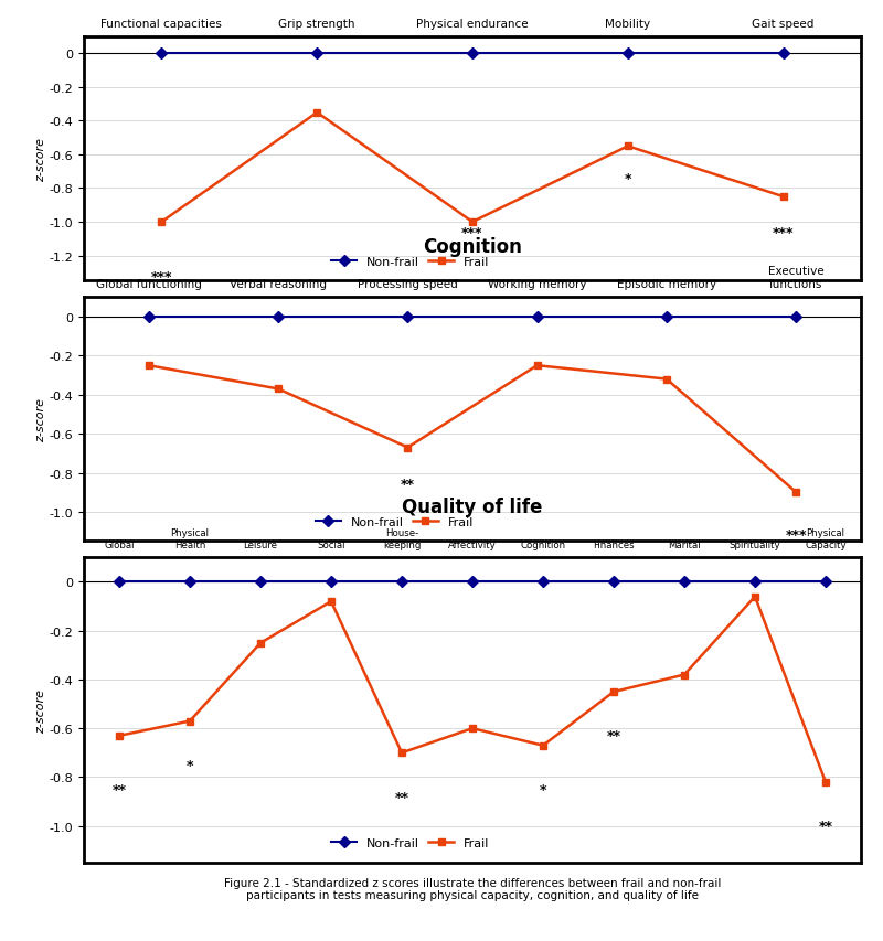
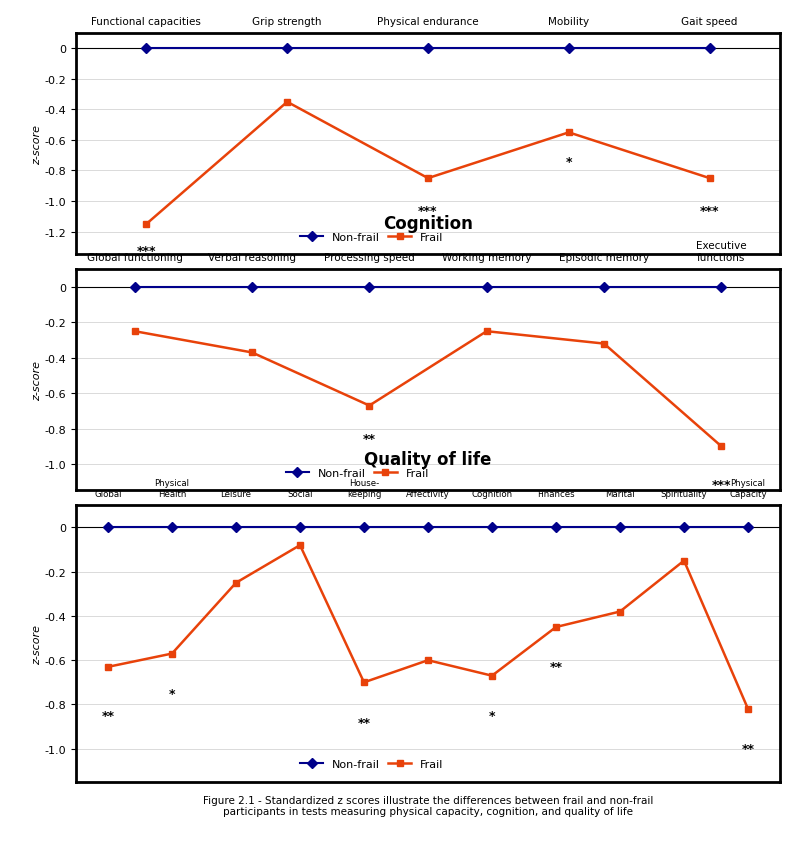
Frail/Functional capacities: -1.00 -> -1.15
Frail/Physical endurance: -1.00 -> -0.85
Quality of life/Frail/Spirituality: -0.06 -> -0.15
